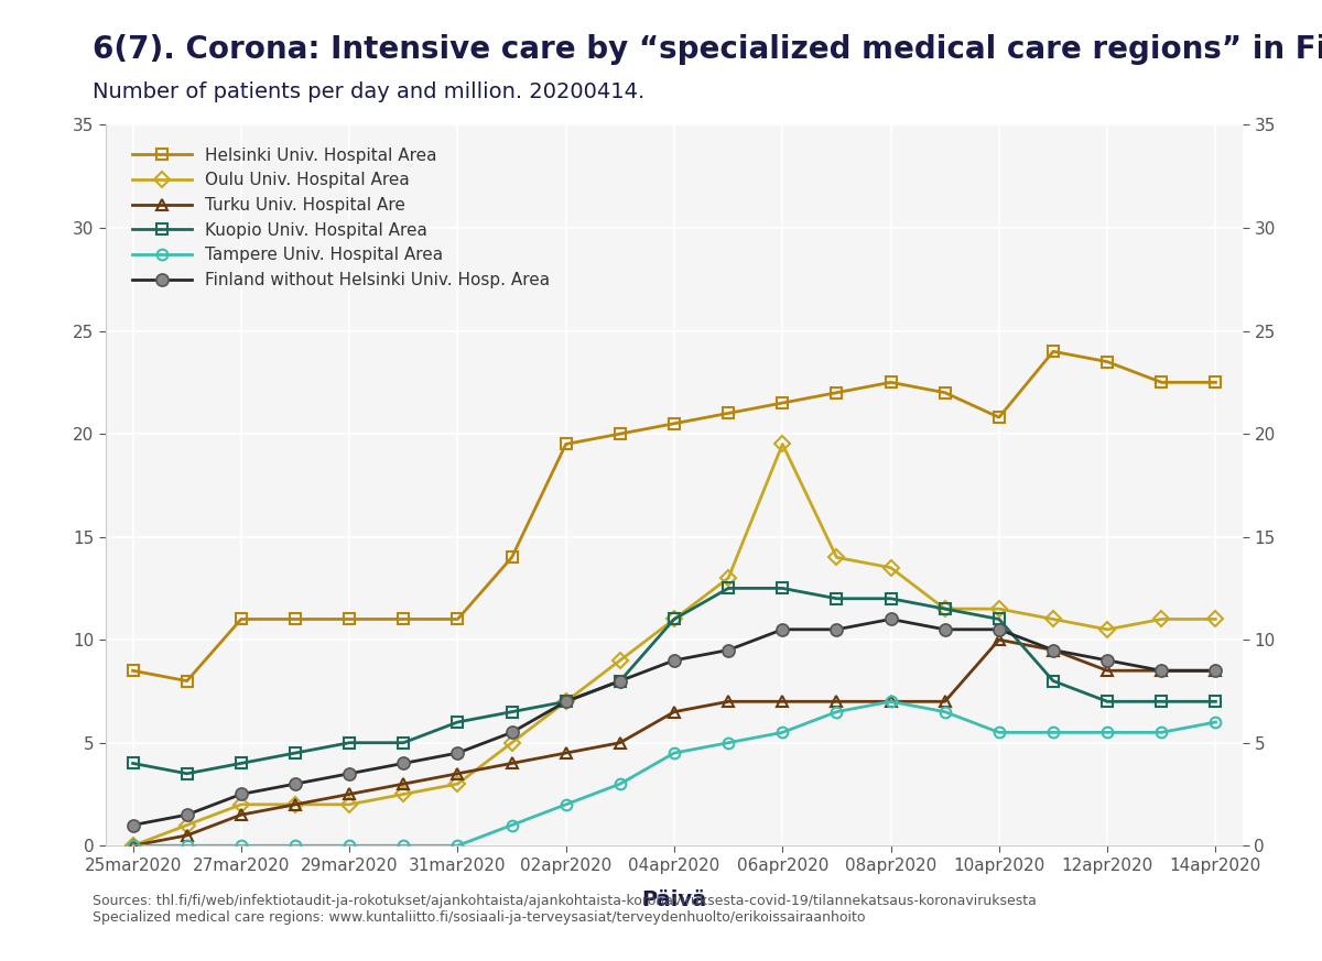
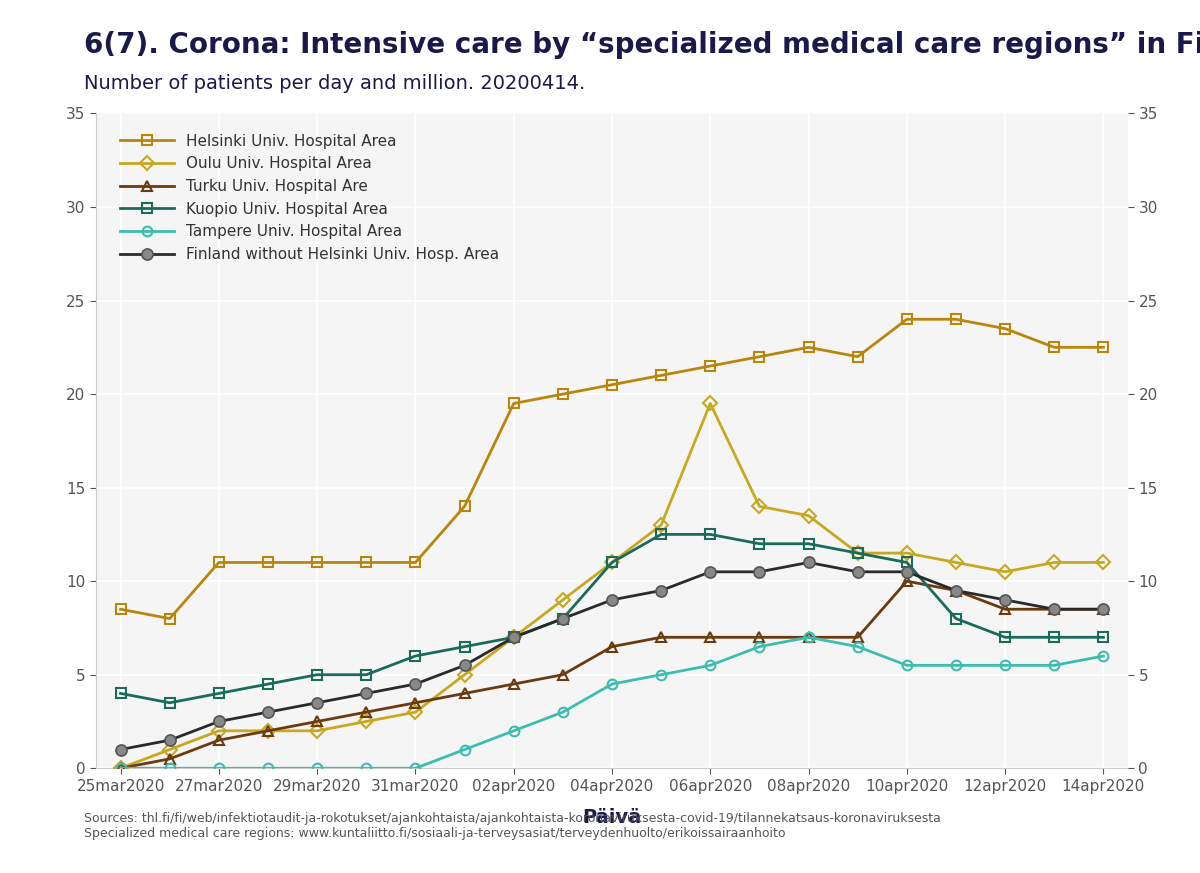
Helsinki Univ. Hospital Area/10apr2020: 20.8 -> 24.0
